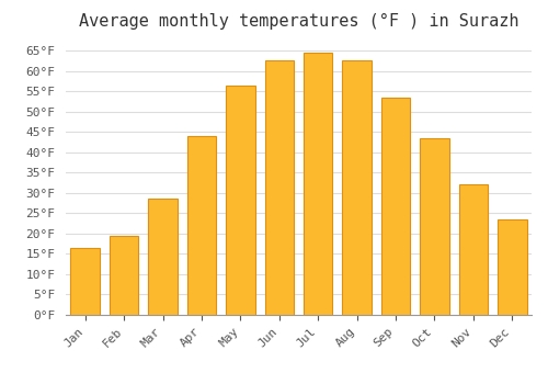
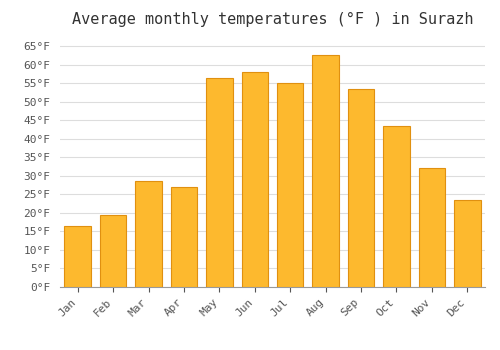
Apr: 44.0°F -> 27.0°F
Jun: 62.5°F -> 58.0°F
Jul: 64.5°F -> 55.0°F
